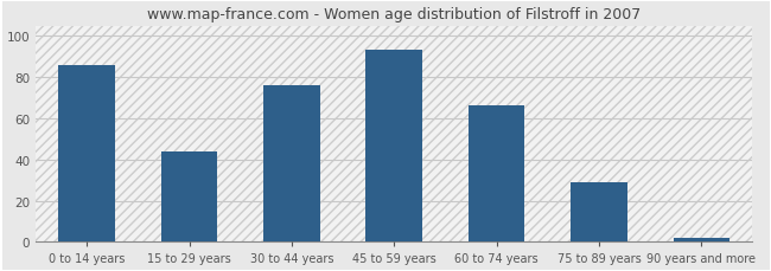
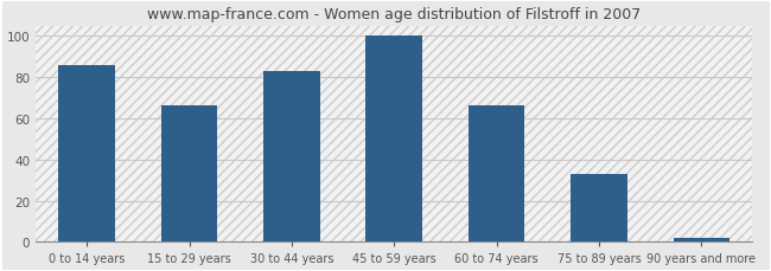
15 to 29 years: 44 -> 66
30 to 44 years: 76 -> 83
45 to 59 years: 93 -> 100
75 to 89 years: 29 -> 33
